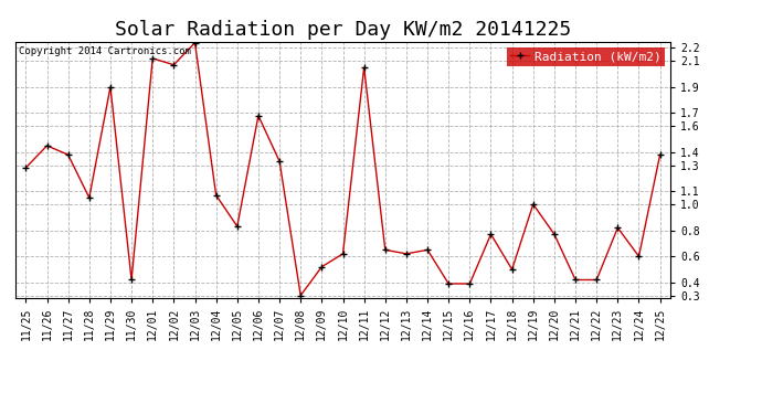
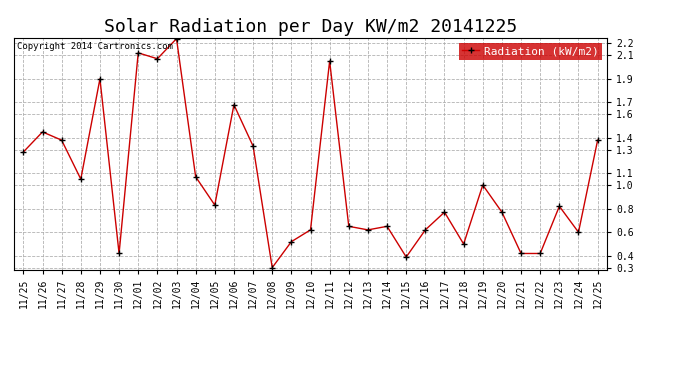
12/16: 0.39 -> 0.62
